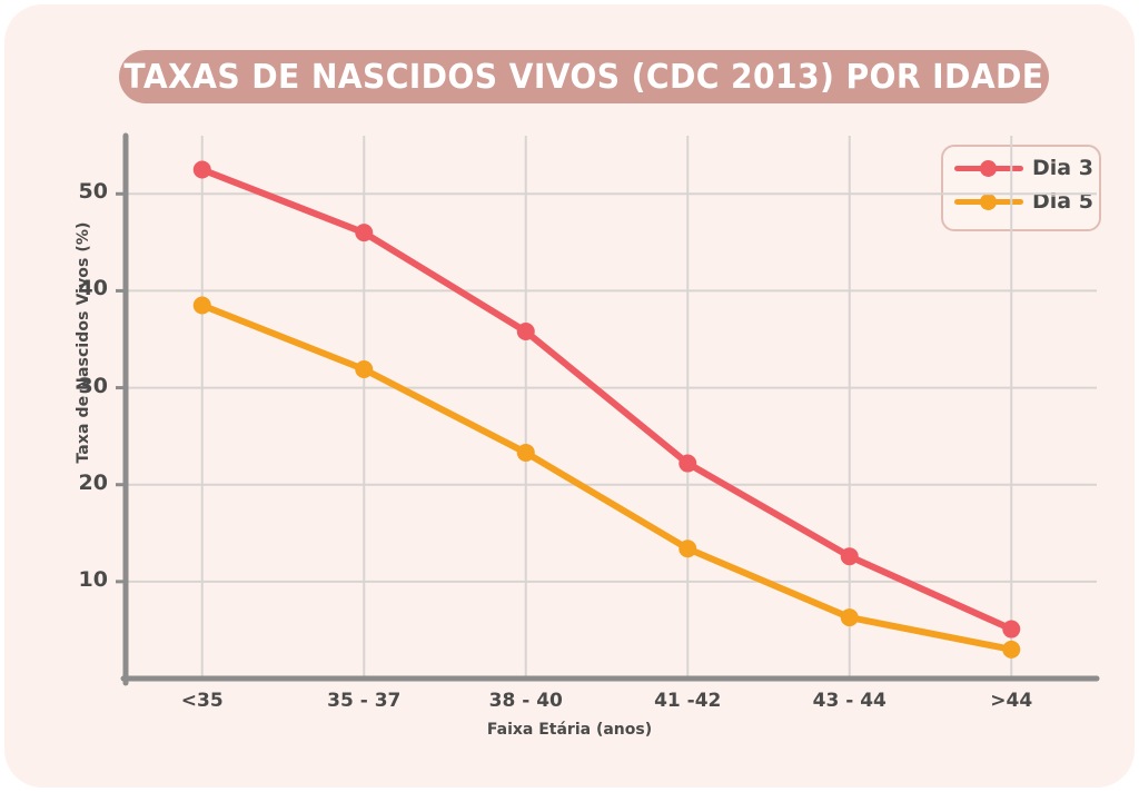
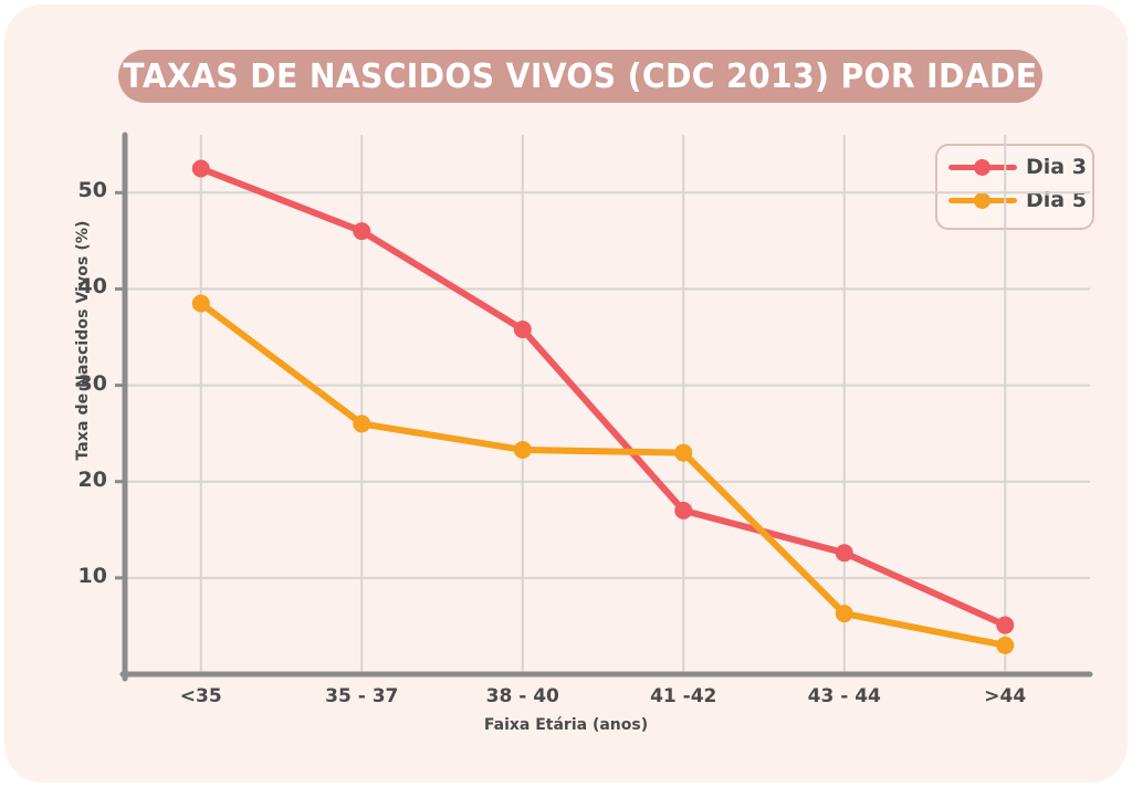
Dia 5/35 - 37: 32 -> 26
Dia 3/41 -42: 22 -> 17
Dia 5/41 -42: 13 -> 23
